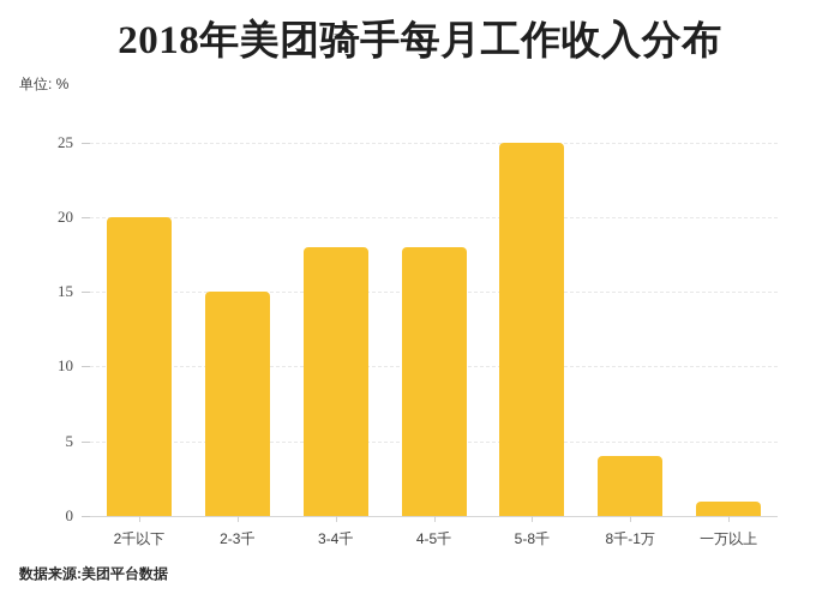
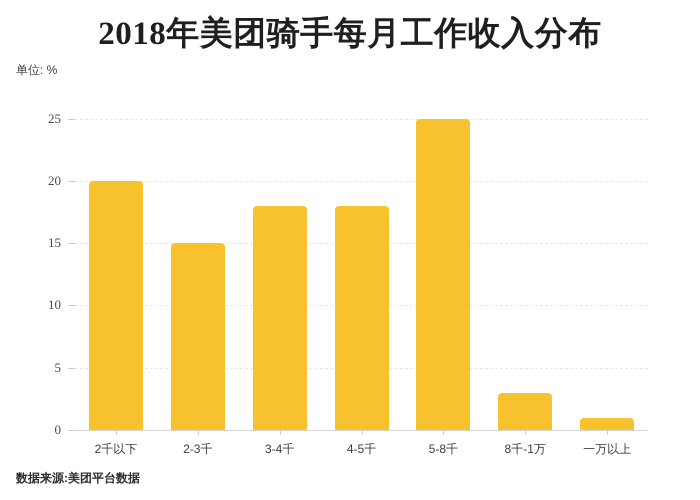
8千-1万: 4 -> 3
